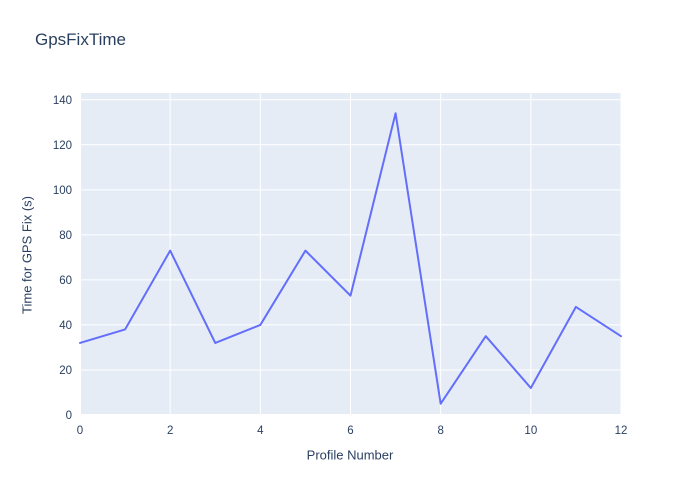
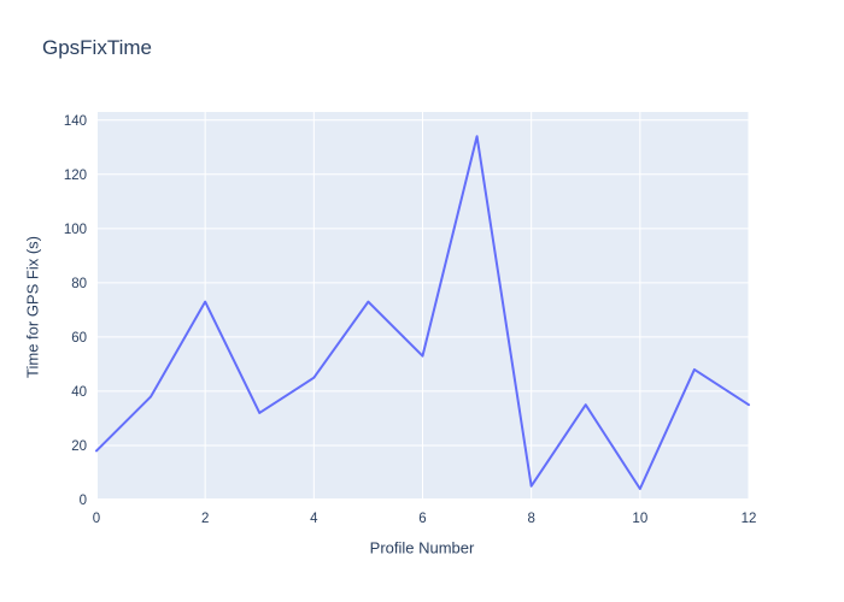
0: 32 -> 18
4: 40 -> 45
10: 12 -> 4
